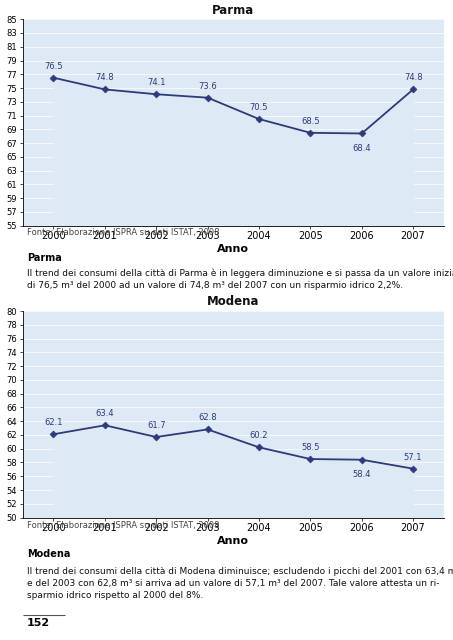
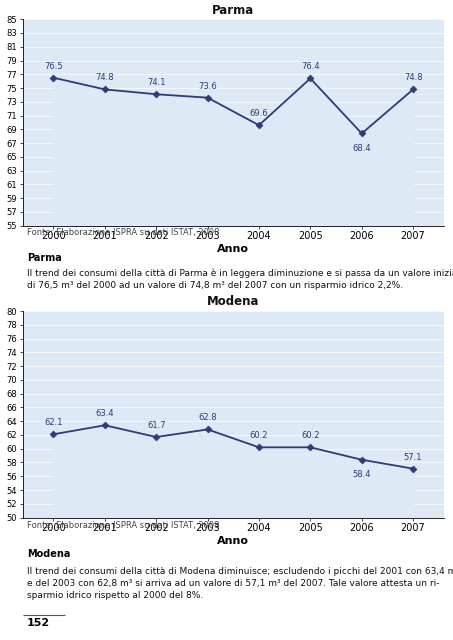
Parma/2004: 70.5 -> 69.6
Parma/2005: 68.5 -> 76.4
Modena/2005: 58.5 -> 60.2
